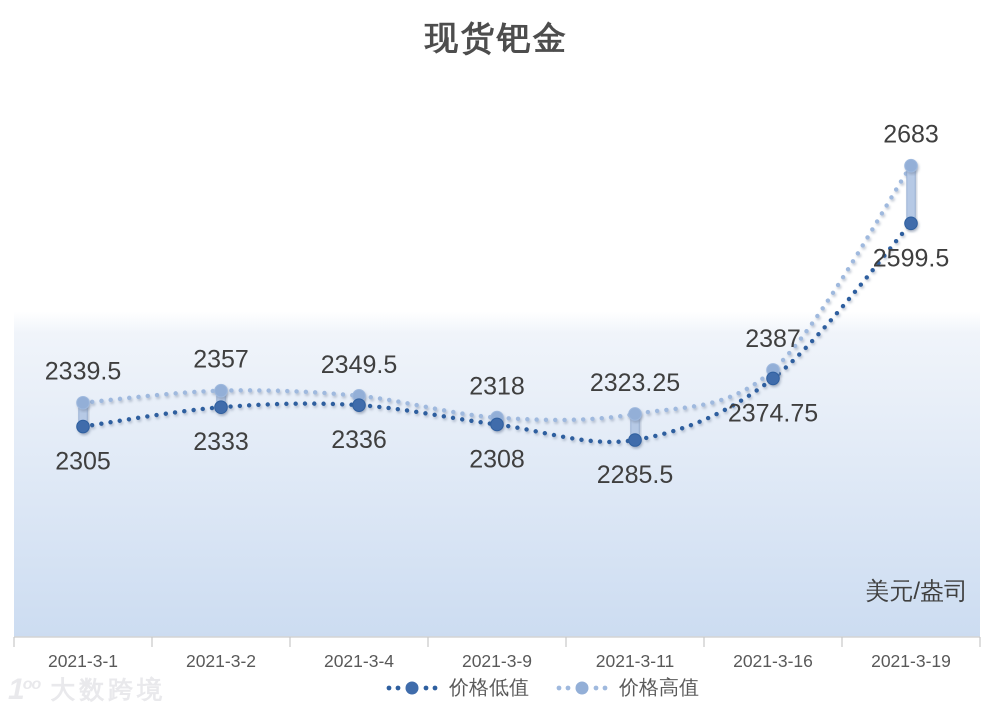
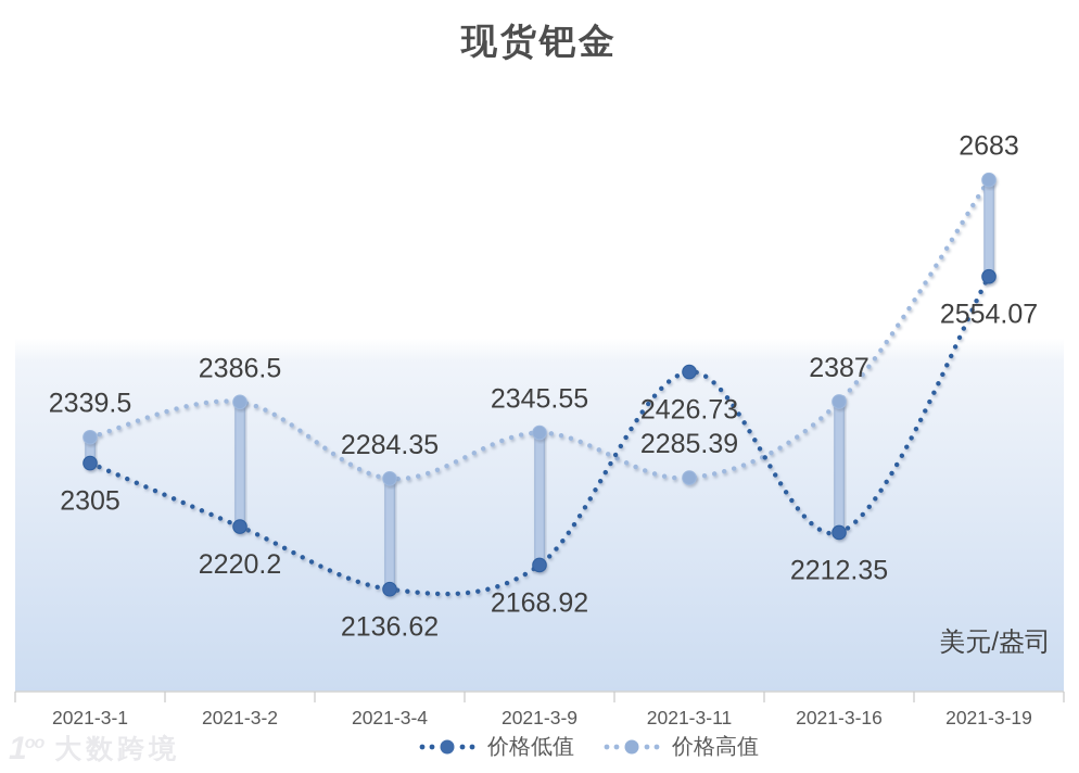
价格低值/2021-3-2: 2333 -> 2220.2
价格高值/2021-3-2: 2357 -> 2386.5
价格低值/2021-3-4: 2336 -> 2136.62
价格高值/2021-3-4: 2349.5 -> 2284.35
价格低值/2021-3-9: 2308 -> 2168.92
价格高值/2021-3-9: 2318 -> 2345.55
价格低值/2021-3-11: 2285.5 -> 2426.73
价格高值/2021-3-11: 2323.25 -> 2285.39
价格低值/2021-3-16: 2374.75 -> 2212.35
价格低值/2021-3-19: 2599.5 -> 2554.07
